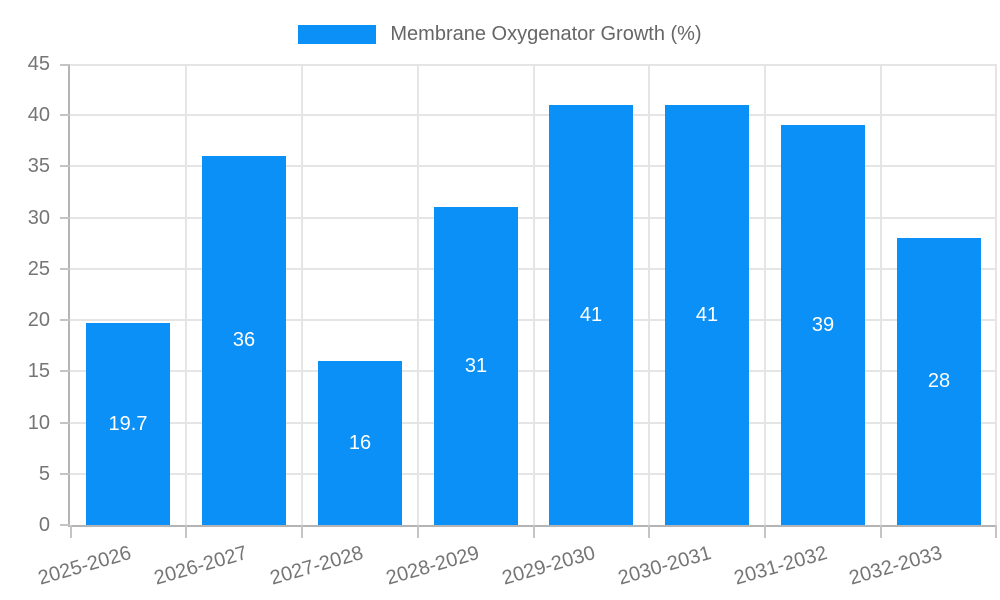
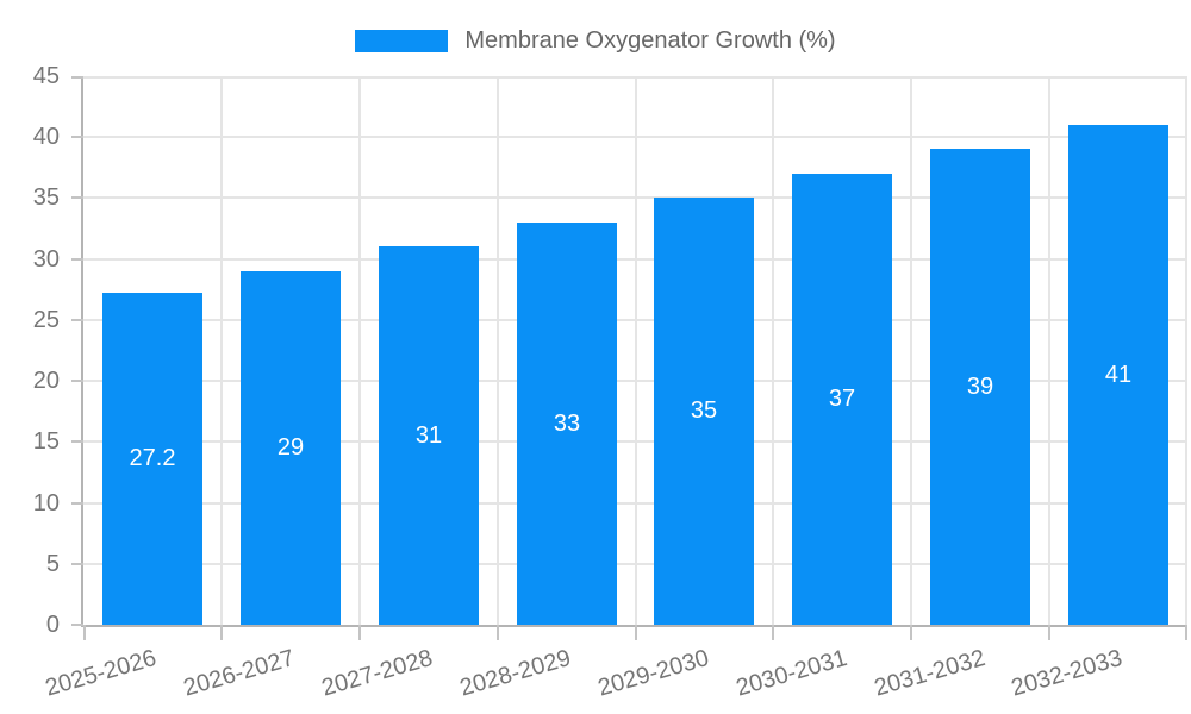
2025-2026: 19.7 -> 27.2
2026-2027: 36 -> 29
2027-2028: 16 -> 31
2028-2029: 31 -> 33
2029-2030: 41 -> 35
2030-2031: 41 -> 37
2032-2033: 28 -> 41
